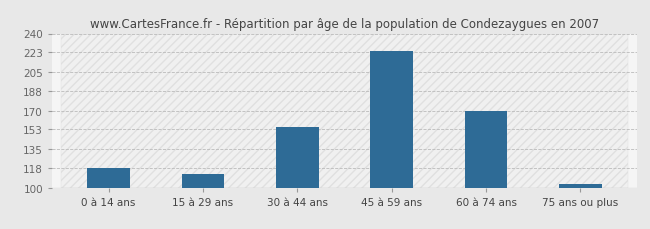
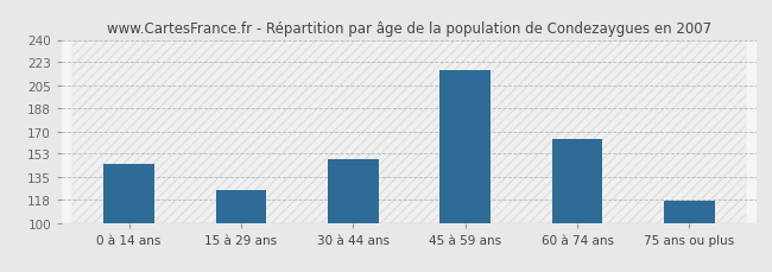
0 à 14 ans: 118 -> 145
15 à 29 ans: 112 -> 125
30 à 44 ans: 155 -> 149
45 à 59 ans: 224 -> 217
60 à 74 ans: 170 -> 164
75 ans ou plus: 103 -> 117
